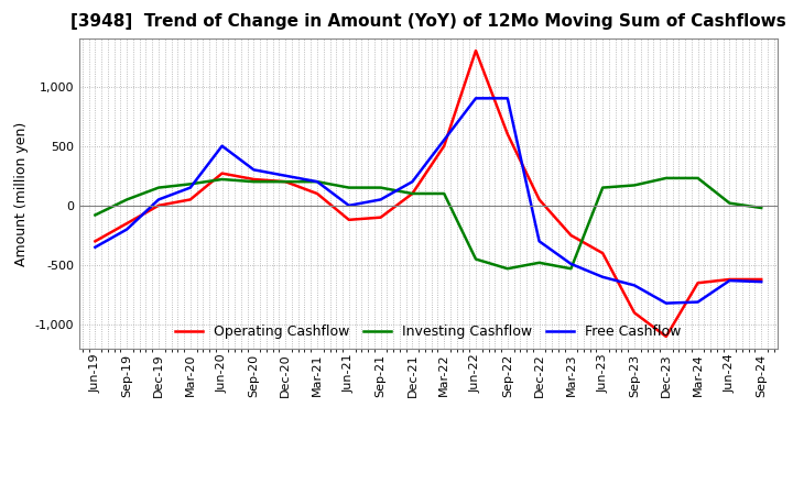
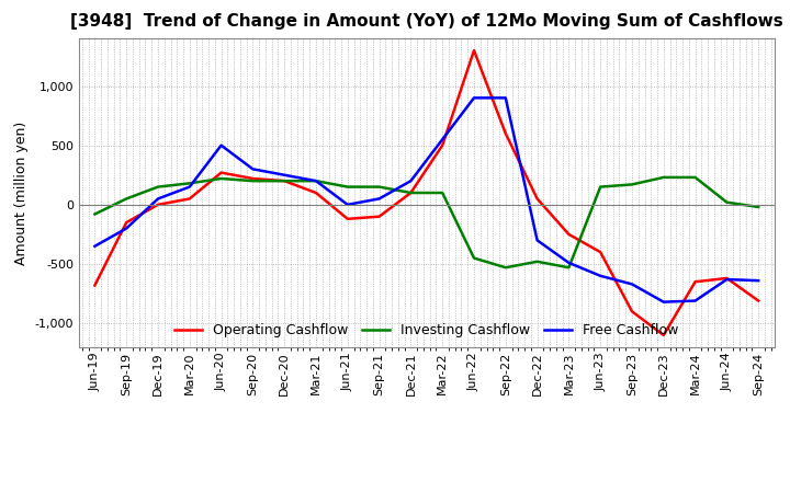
Operating Cashflow/Jun-19: -300 -> -680
Operating Cashflow/Sep-24: -620 -> -810
